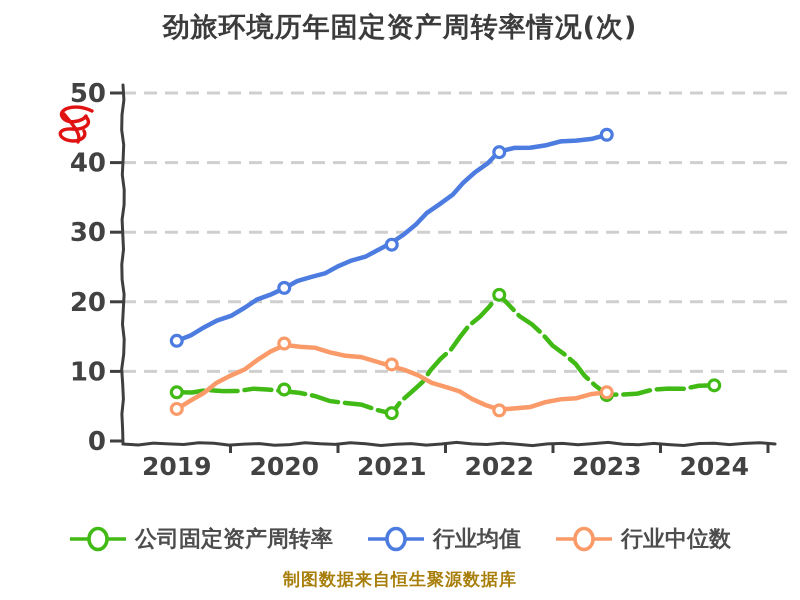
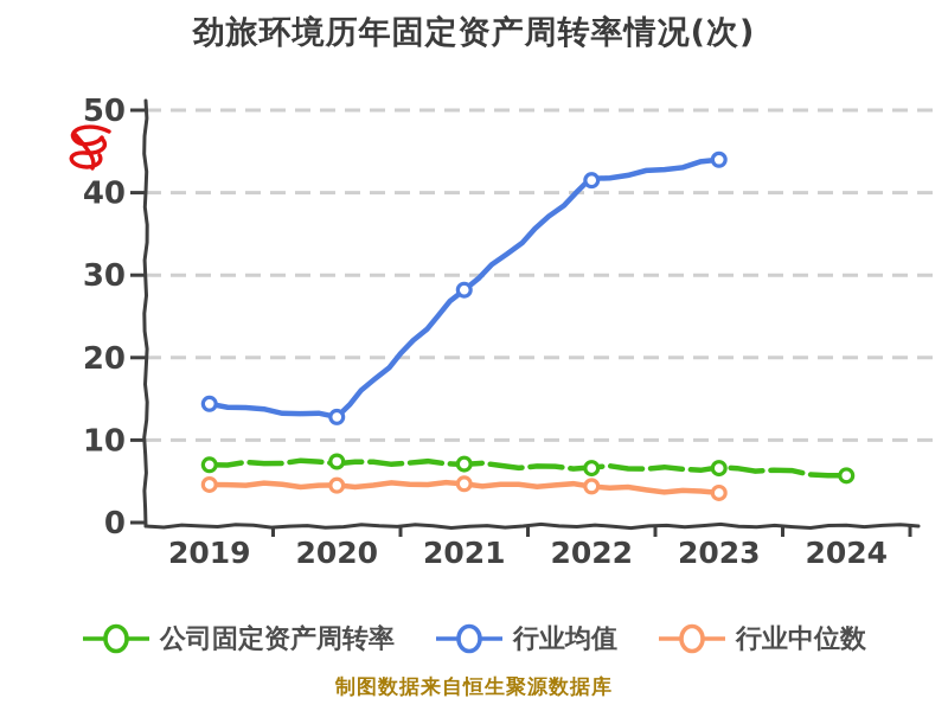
行业均值/2020: 22 -> 13
行业中位数/2020: 14 -> 4
公司固定资产周转率/2021: 4 -> 7
行业中位数/2021: 11 -> 5
公司固定资产周转率/2022: 21 -> 7
行业中位数/2023: 7 -> 4
公司固定资产周转率/2024: 8 -> 6
